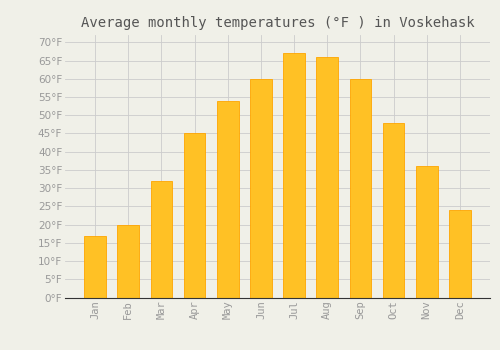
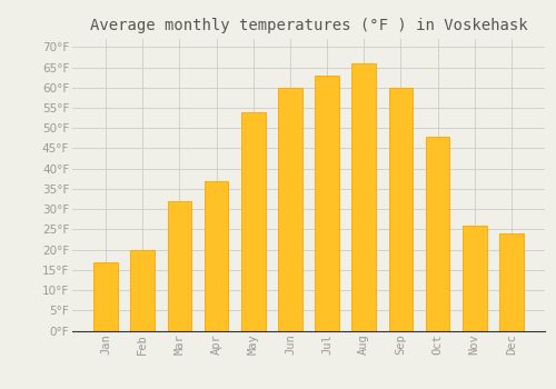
Apr: 45°F -> 37°F
Jul: 67°F -> 63°F
Nov: 36°F -> 26°F
